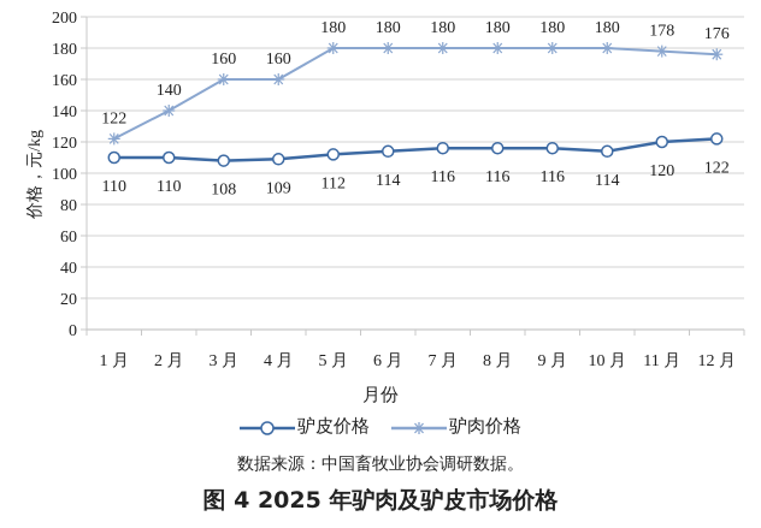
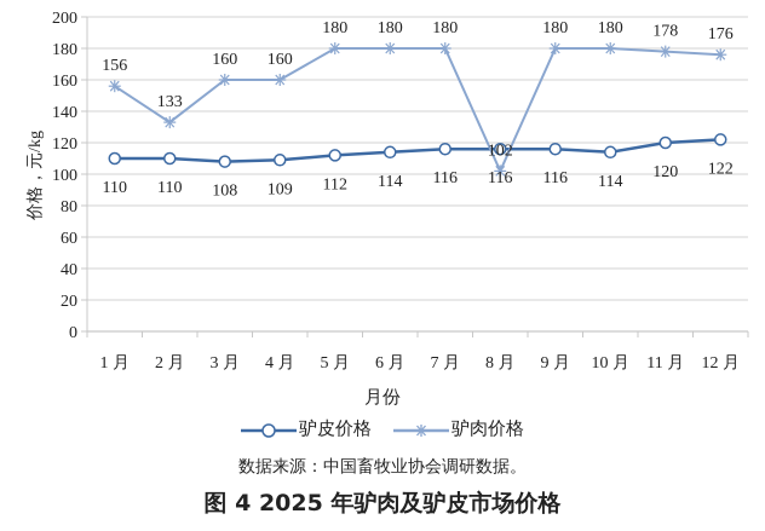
驴肉价格/1 月: 122 -> 156
驴肉价格/2 月: 140 -> 133
驴肉价格/8 月: 180 -> 102
